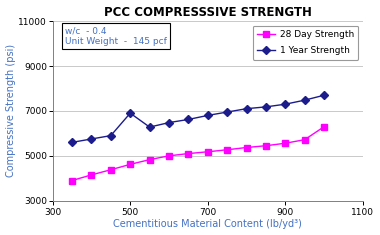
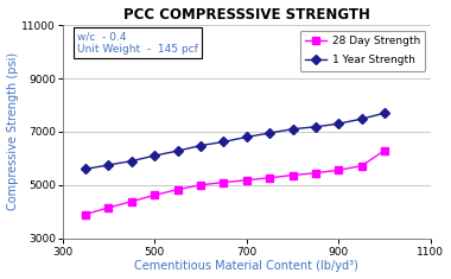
1 Year Strength/500: 6900 -> 6100
